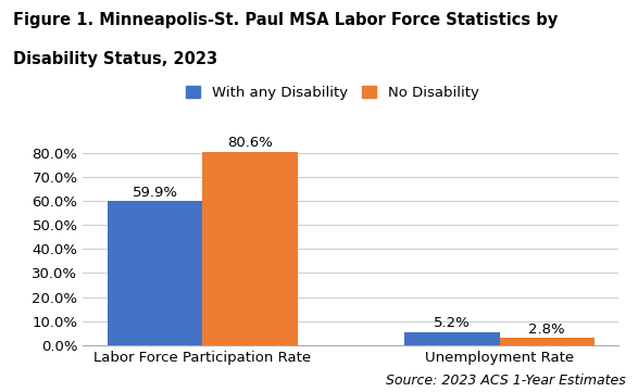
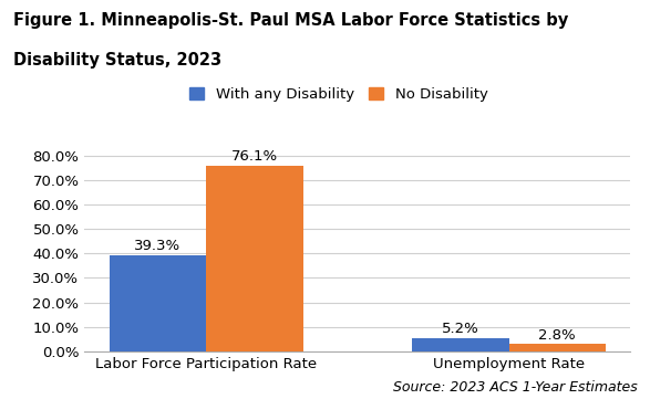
With any Disability/Labor Force Participation Rate: 59.9% -> 39.3%
No Disability/Labor Force Participation Rate: 80.6% -> 76.1%
